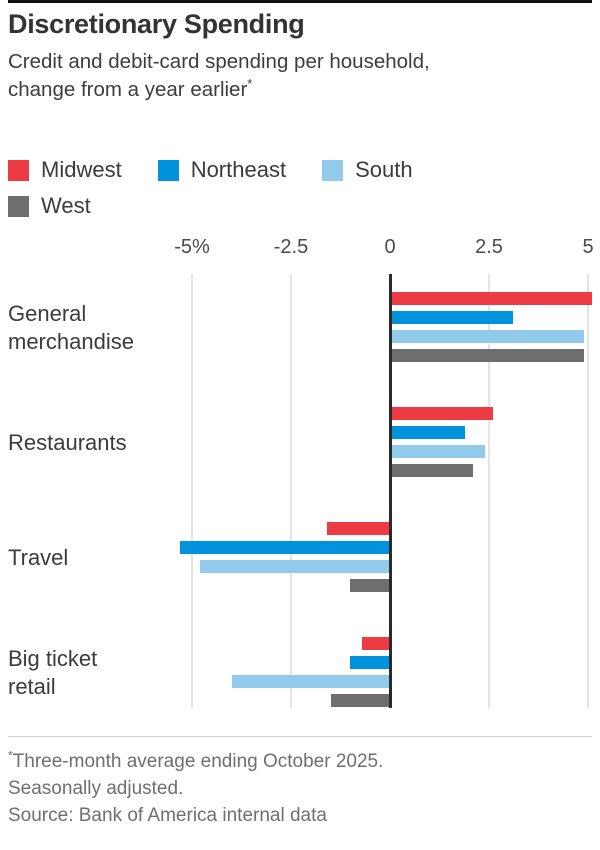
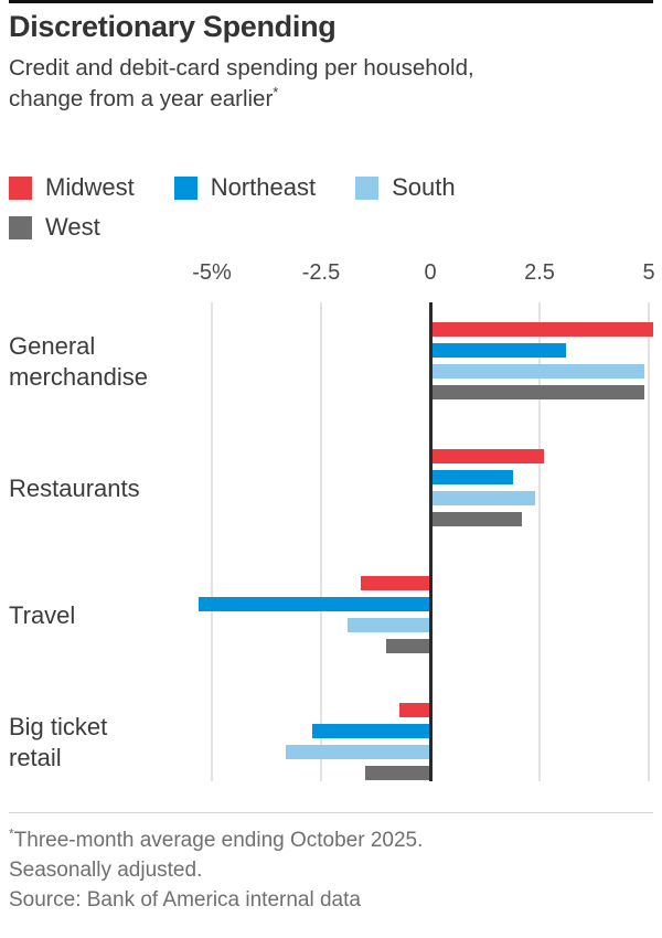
South/Travel: -4.8 -> -1.9
Northeast/Big ticket retail: -1.0 -> -2.7
South/Big ticket retail: -4.0 -> -3.3
